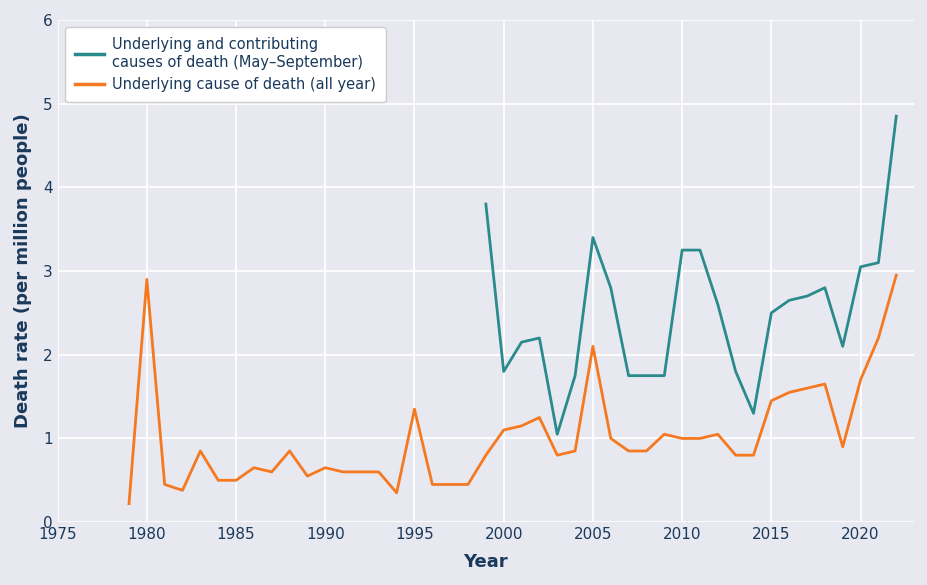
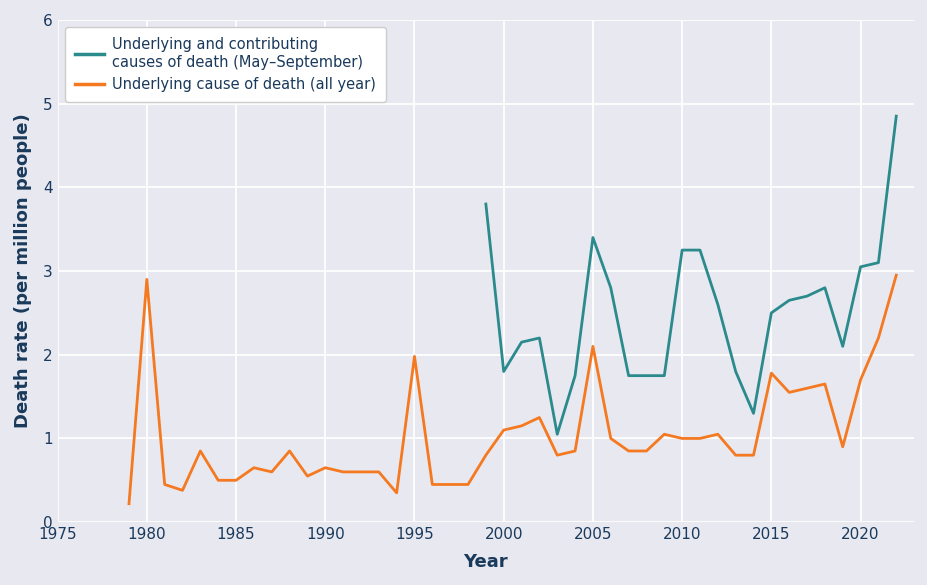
Underlying cause of death (all year)/1995: 1.35 -> 1.98
Underlying cause of death (all year)/2015: 1.45 -> 1.78
